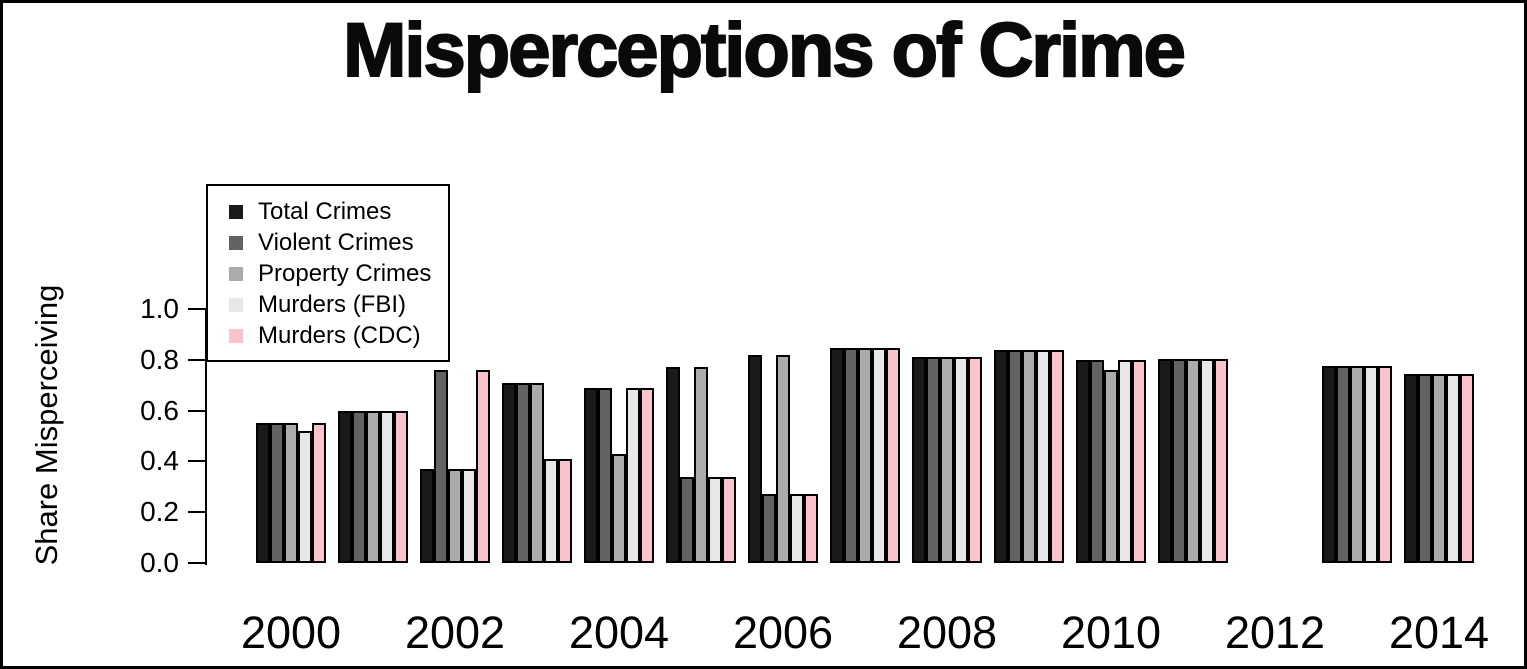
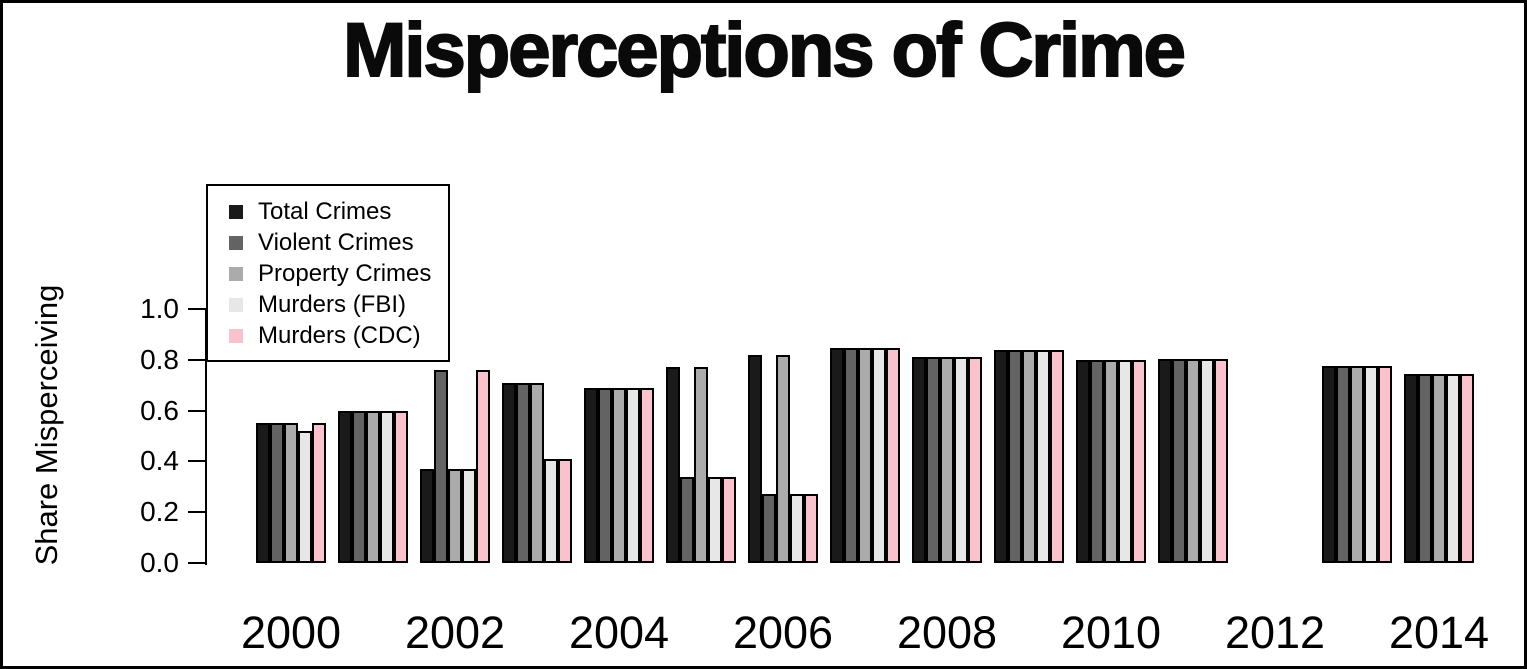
Property Crimes/2004: 0.43 -> 0.69
Property Crimes/2010: 0.76 -> 0.80
